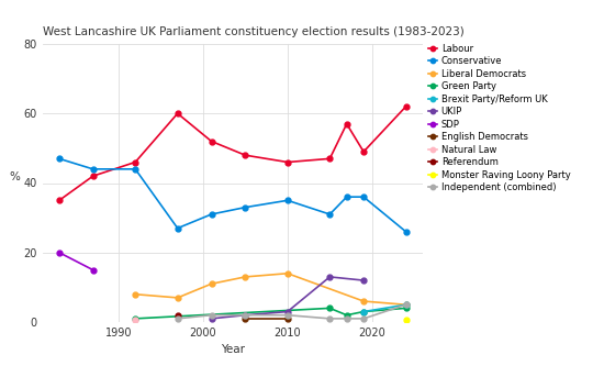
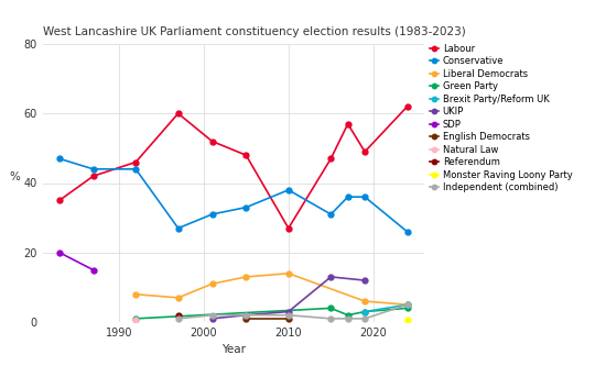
Labour/2010: 46 -> 27
Conservative/2010: 35 -> 38
